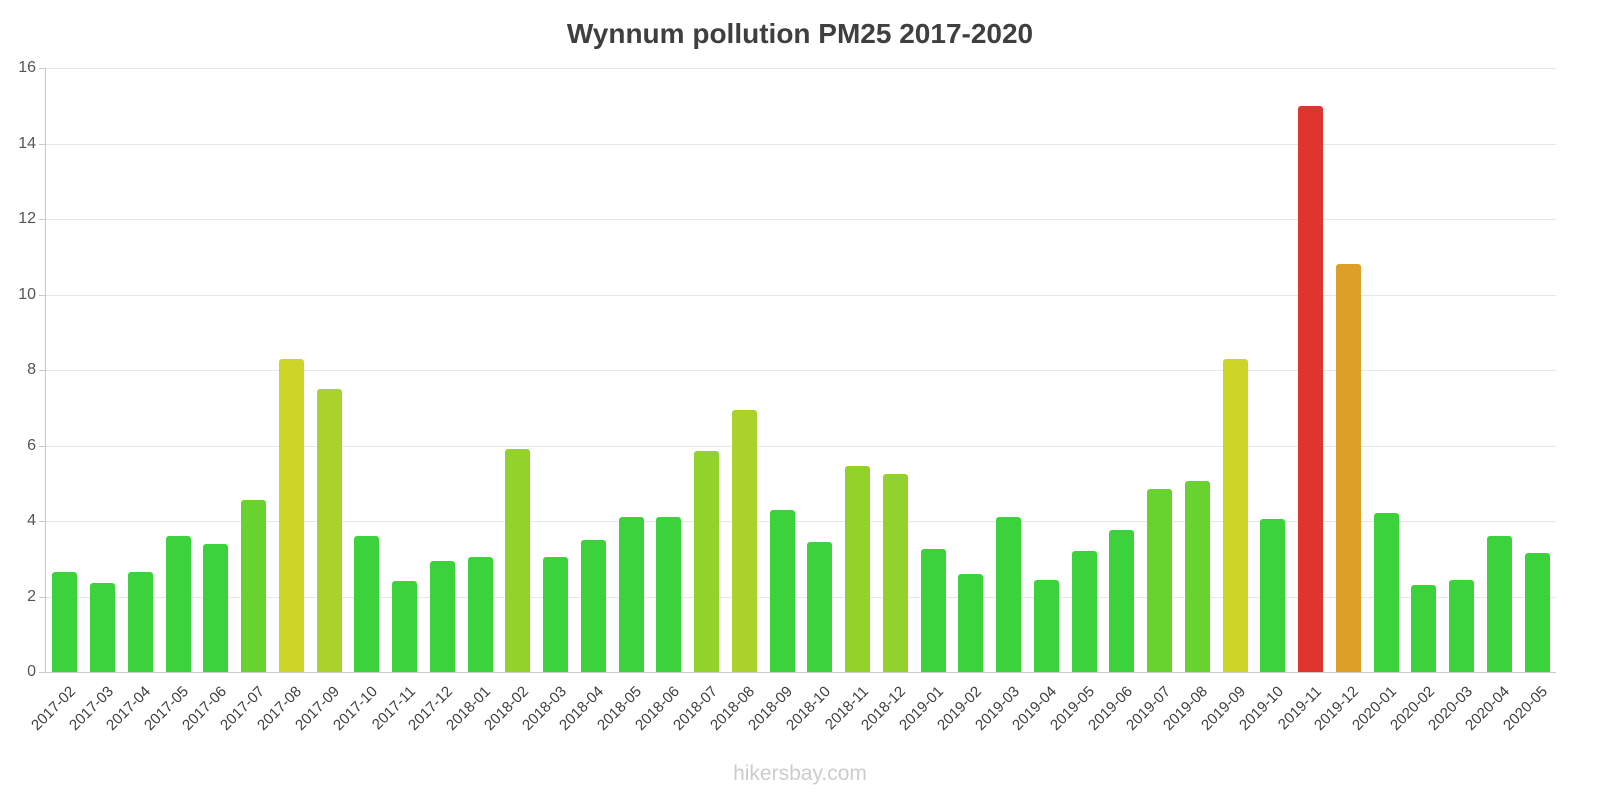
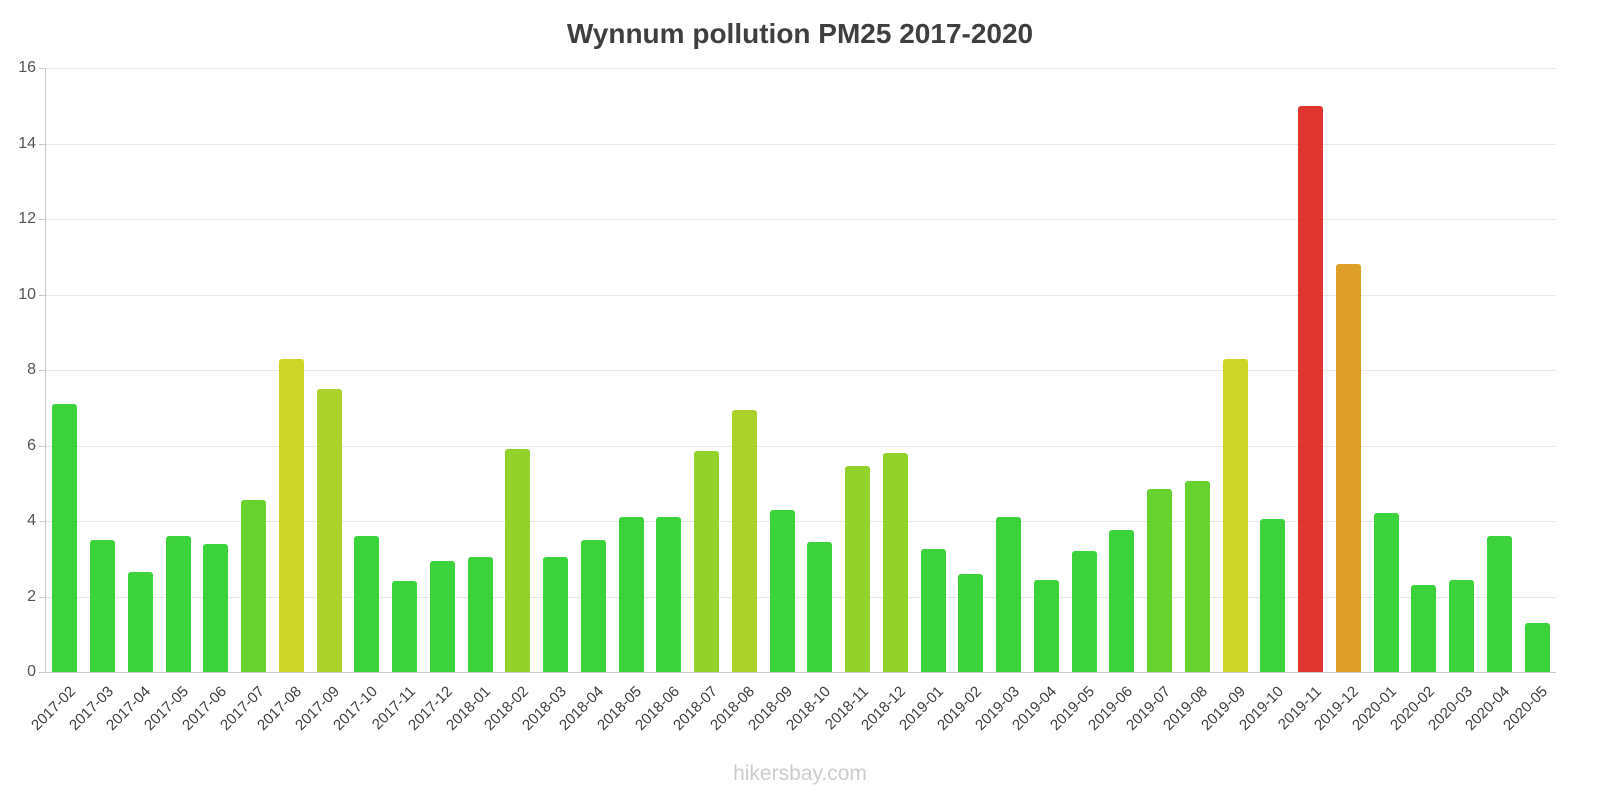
2017-02: 2.6 -> 7.1
2017-03: 2.4 -> 3.5
2018-12: 5.2 -> 5.8
2020-05: 3.1 -> 1.3
